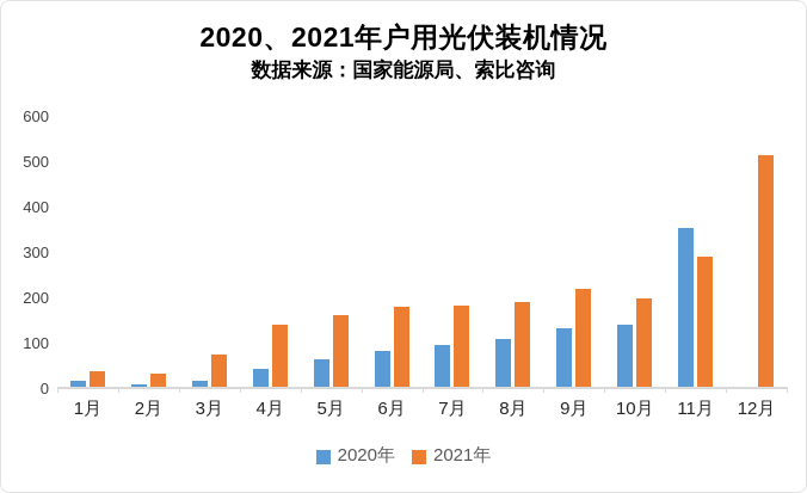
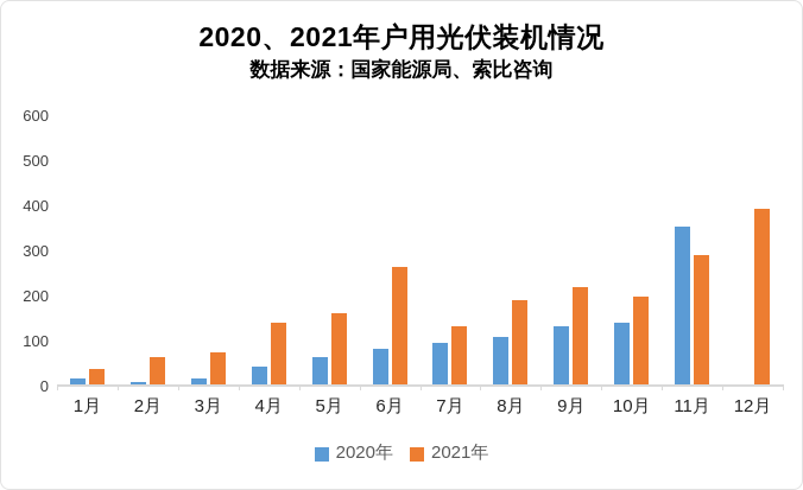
2021年/2月: 30 -> 60
2021年/6月: 180 -> 260
2021年/7月: 180 -> 130
2021年/12月: 510 -> 390
